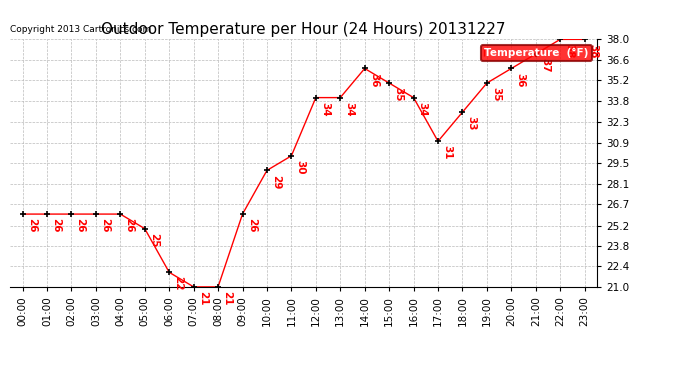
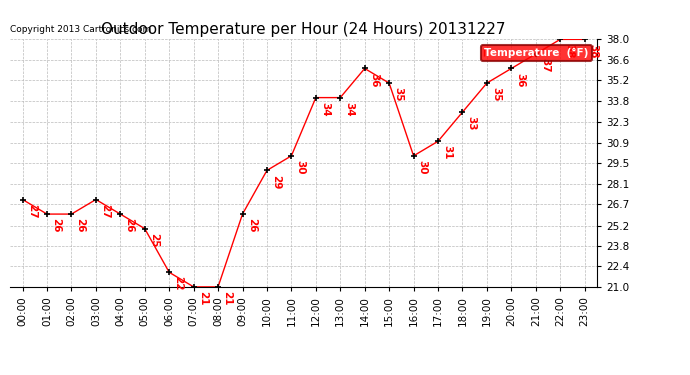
00:00: 26 -> 27
03:00: 26 -> 27
16:00: 34 -> 30
